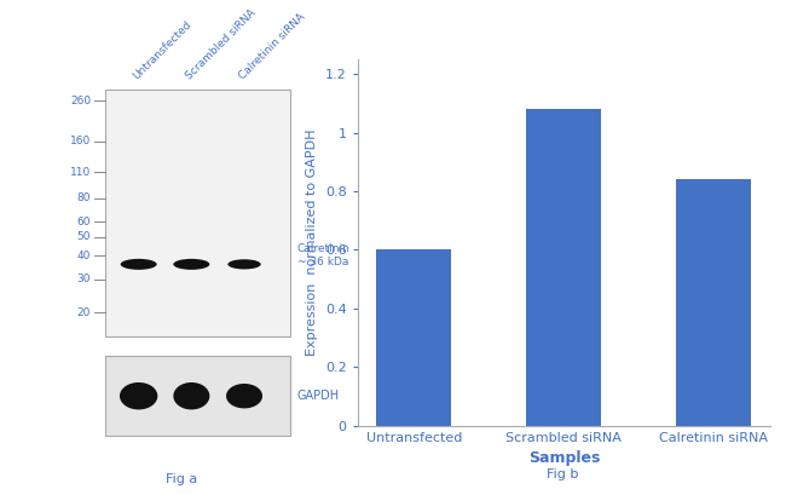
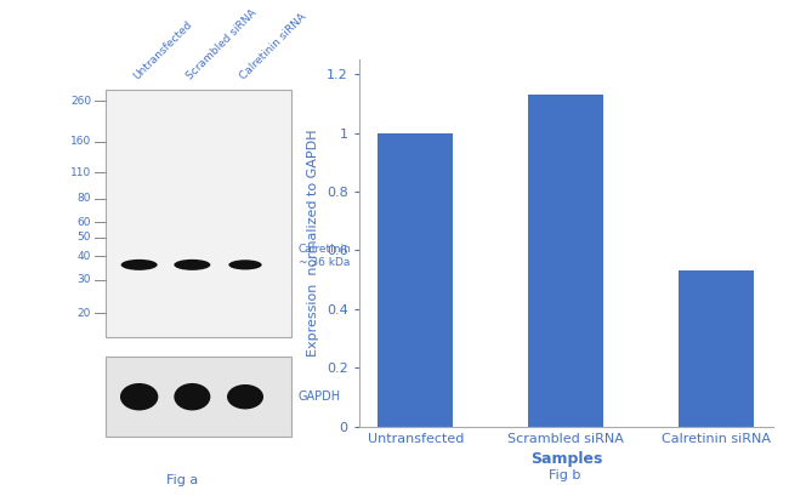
Untransfected: 0.60 -> 1.00
Scrambled siRNA: 1.08 -> 1.13
Calretinin siRNA: 0.84 -> 0.53
